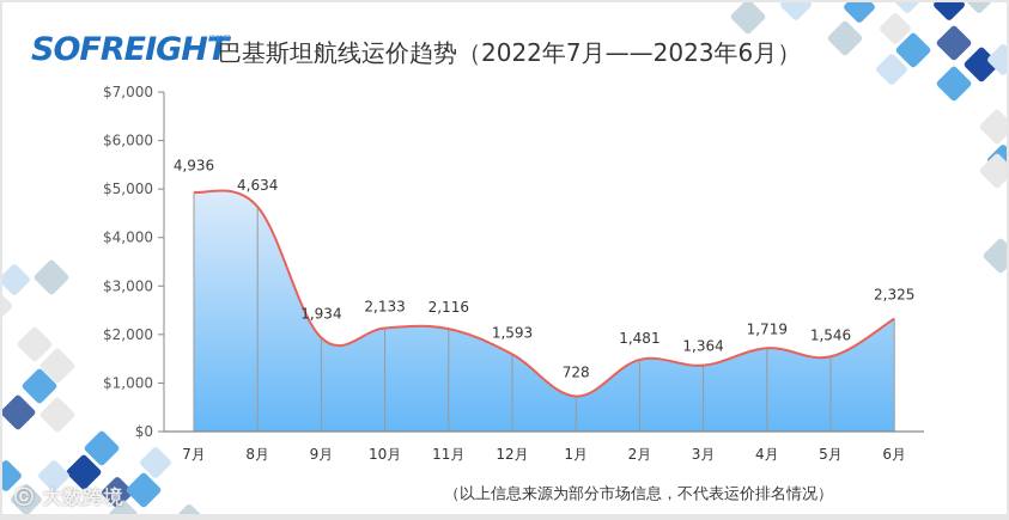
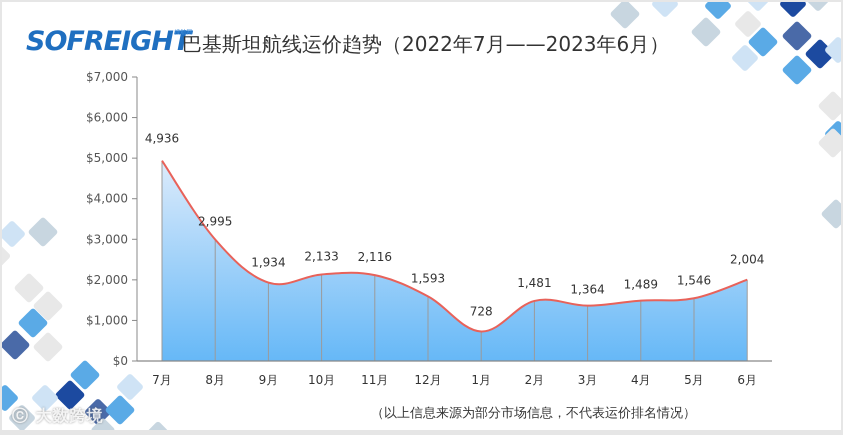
8月: 4,634 -> 2,995
4月: 1,719 -> 1,489
6月: 2,325 -> 2,004
